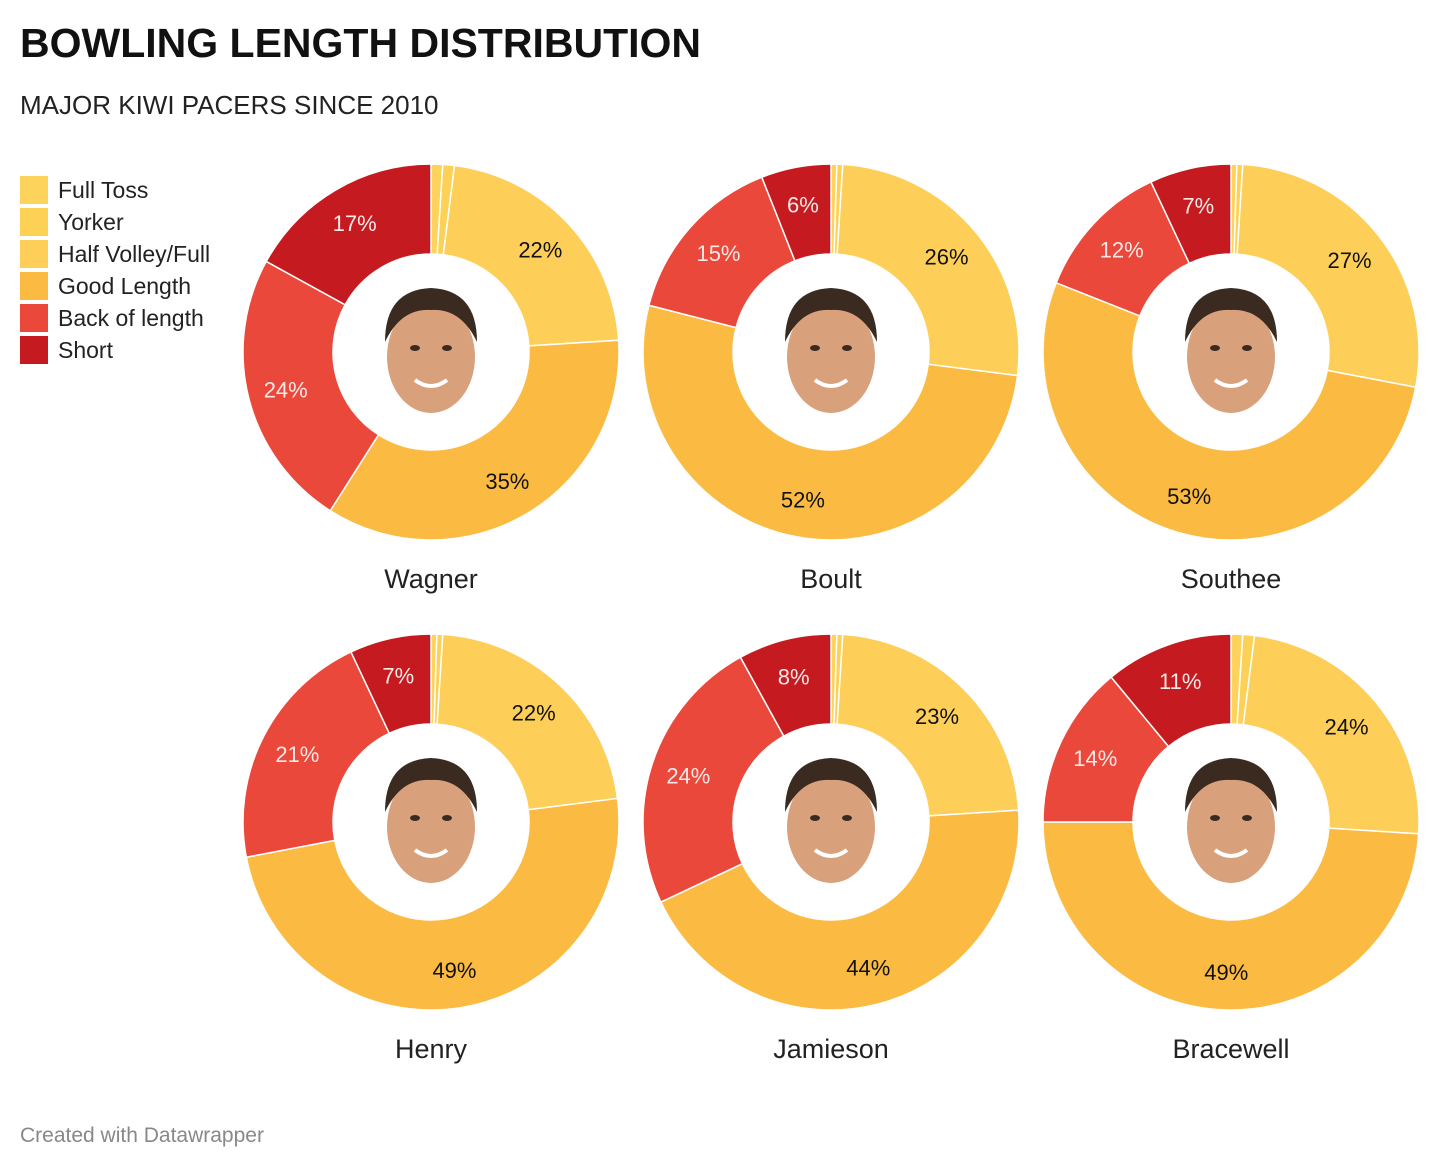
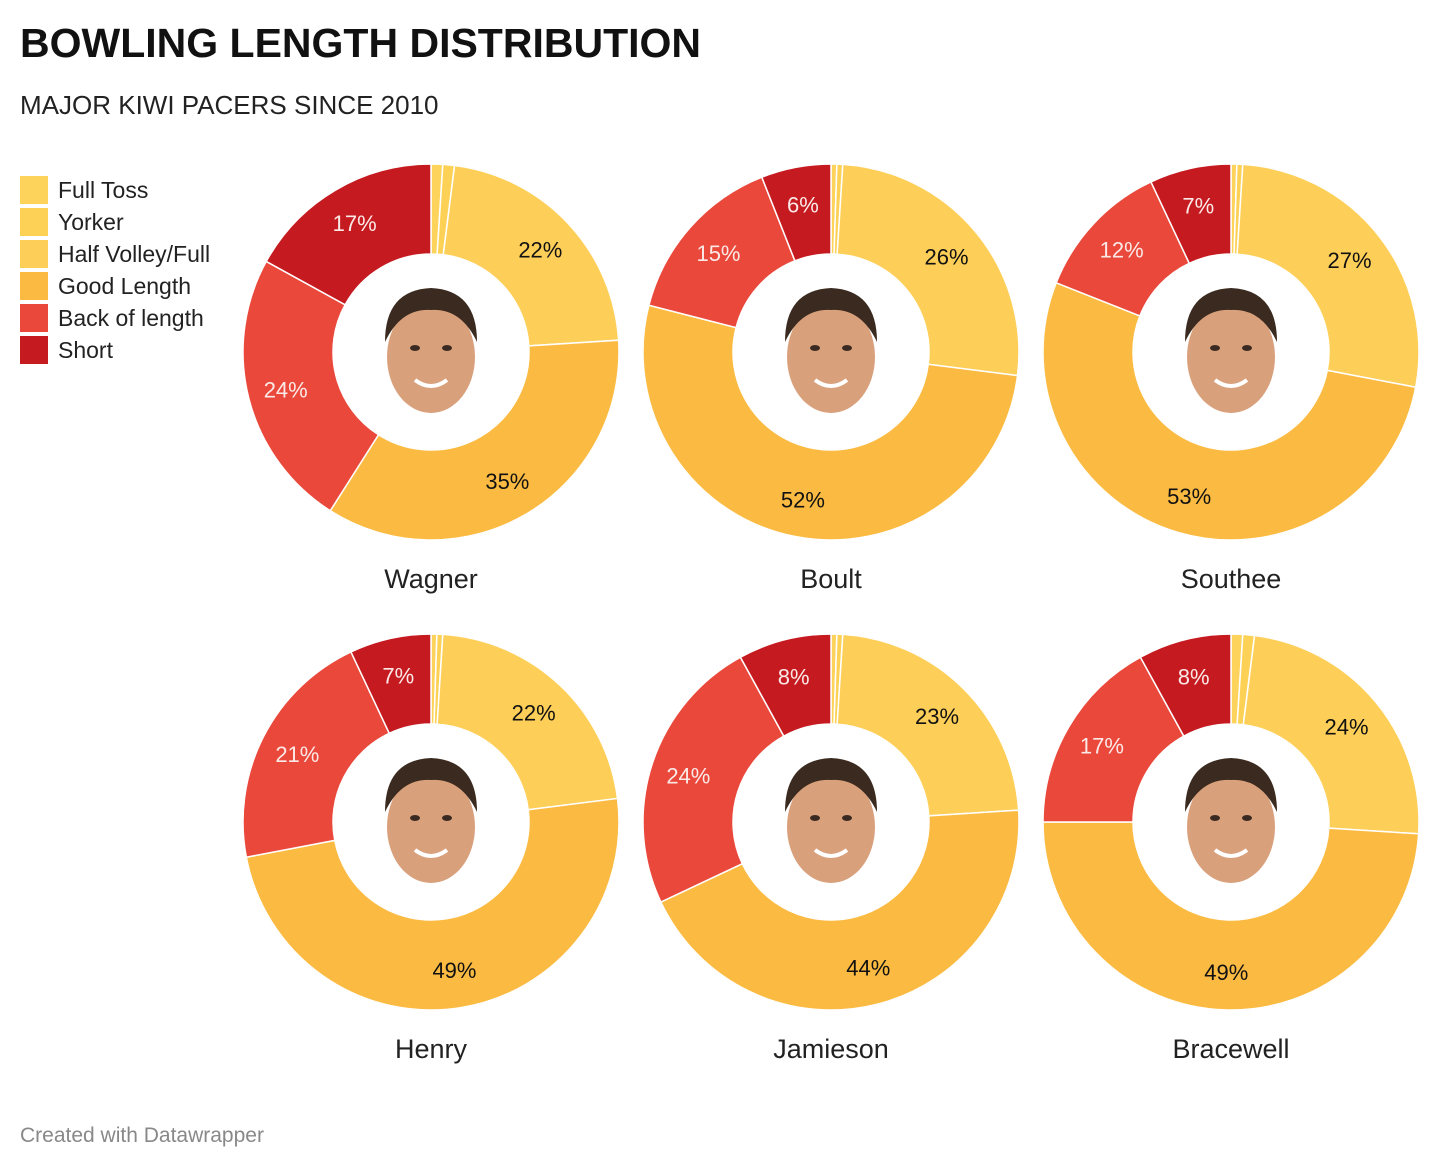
Bracewell/Back of length: 14% -> 17%
Bracewell/Short: 11% -> 8%
